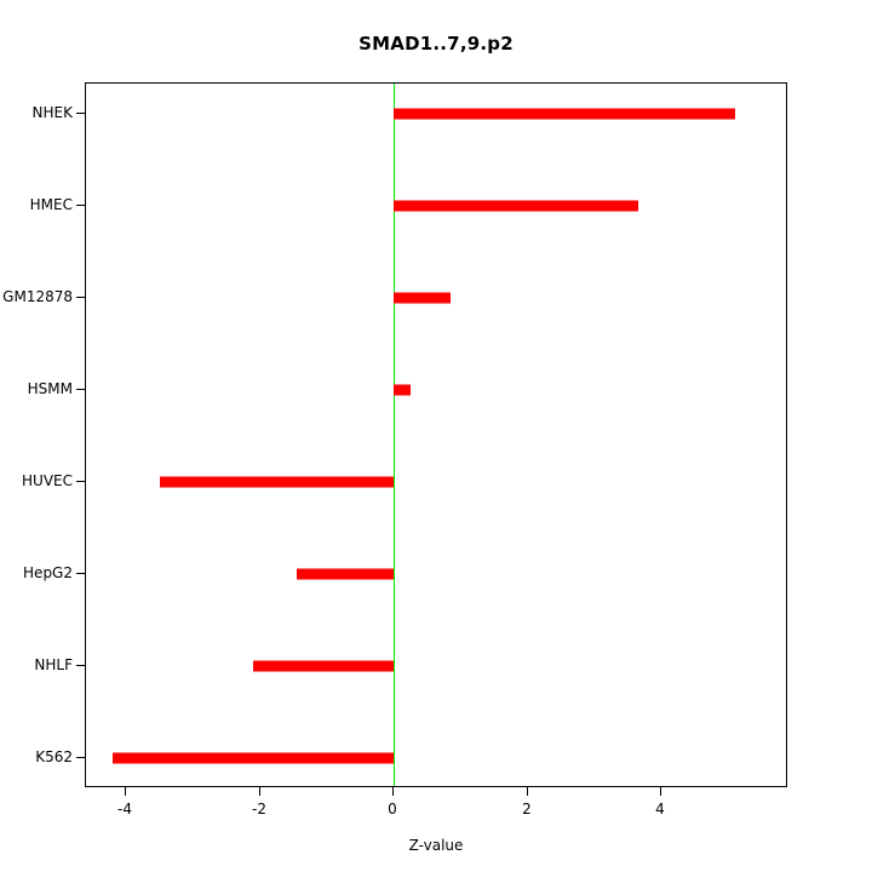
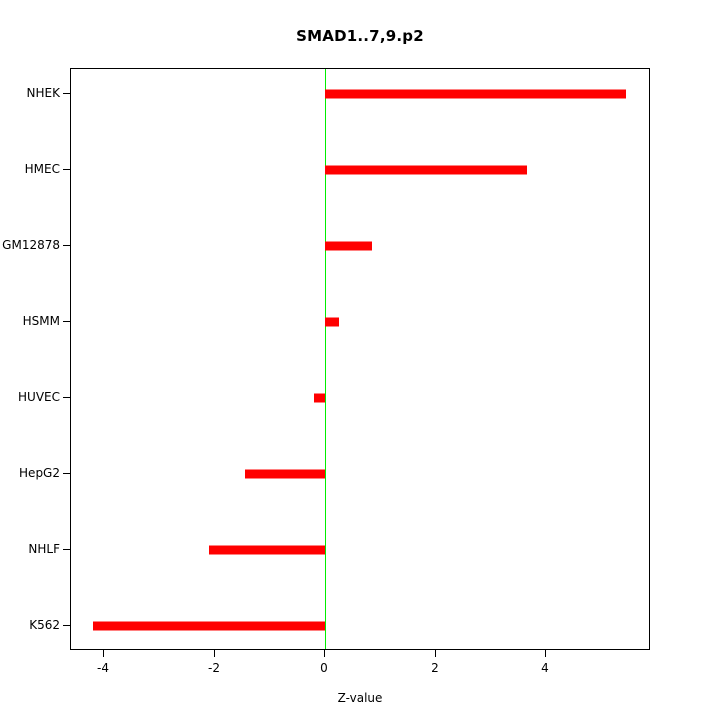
NHEK: 5.1 -> 5.5
HUVEC: -3.5 -> -0.2
